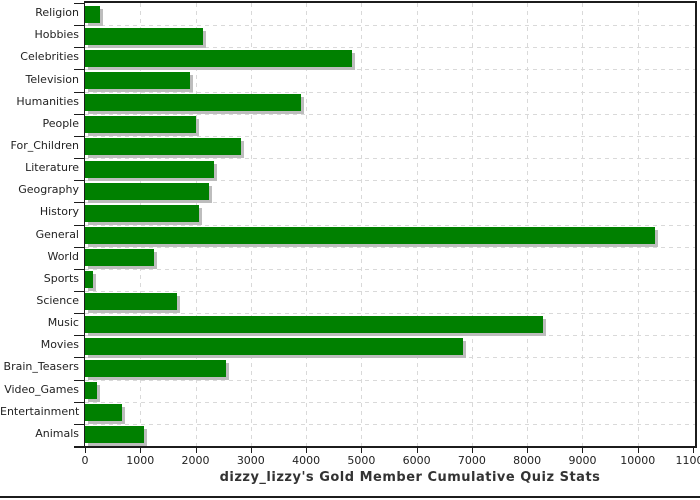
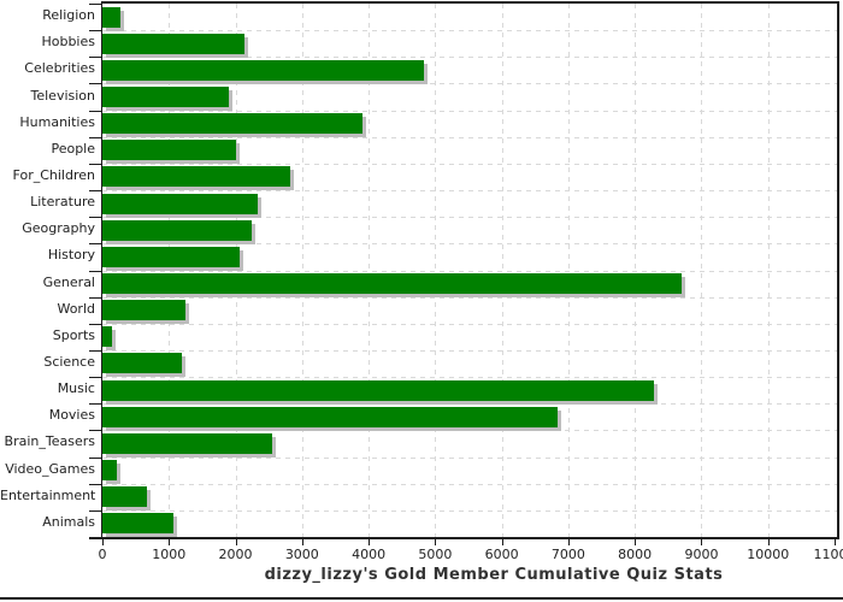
General: 10300 -> 8700
Science: 1700 -> 1200
